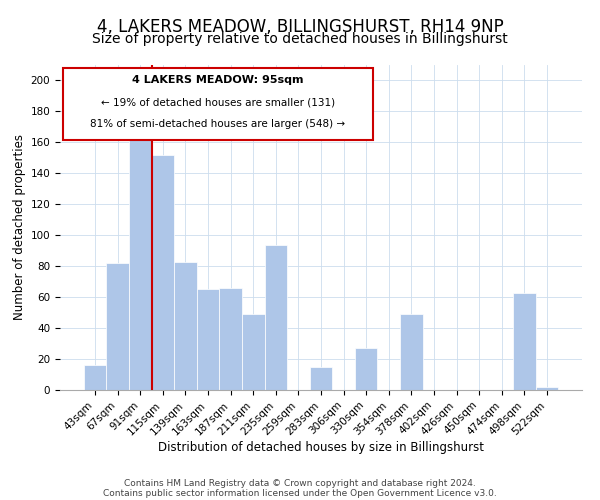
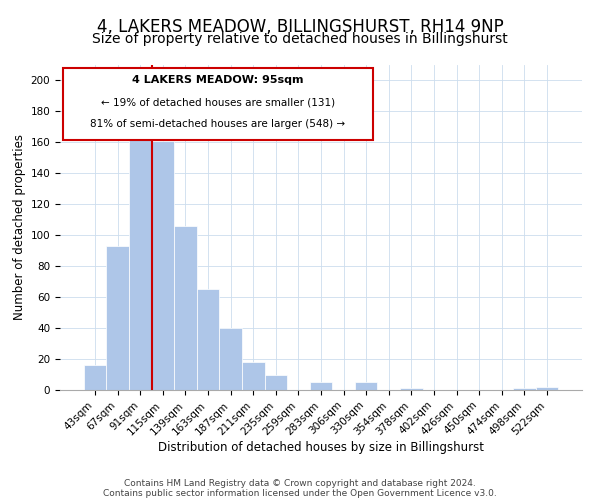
67sqm: 82 -> 93
115sqm: 152 -> 161
139sqm: 83 -> 106
187sqm: 66 -> 40
211sqm: 49 -> 18
235sqm: 94 -> 10
283sqm: 15 -> 5
330sqm: 27 -> 5
378sqm: 49 -> 1
498sqm: 63 -> 1
